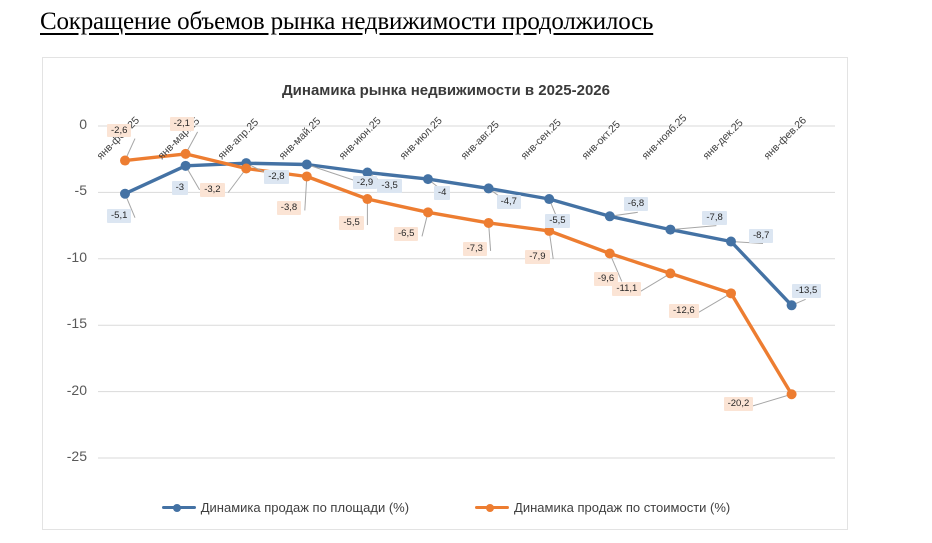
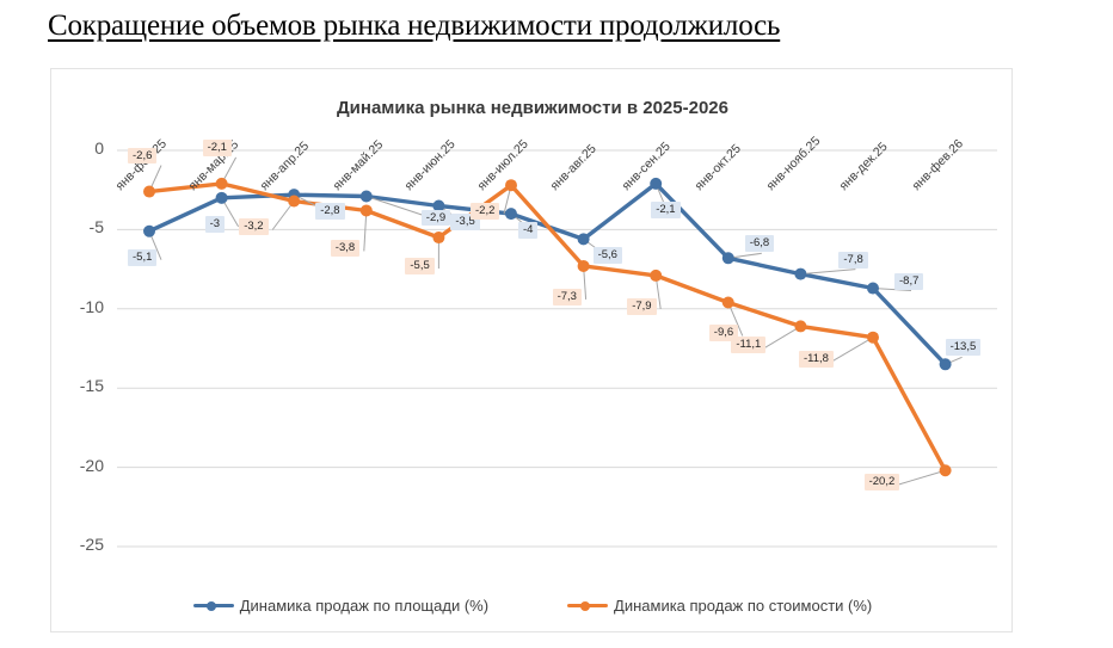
Динамика продаж по стоимости (%)/янв-июл.25: -6,5 -> -2,2
Динамика продаж по площади (%)/янв-авг.25: -4,7 -> -5,6
Динамика продаж по площади (%)/янв-сен.25: -5,5 -> -2,1
Динамика продаж по стоимости (%)/янв-дек.25: -12,6 -> -11,8
